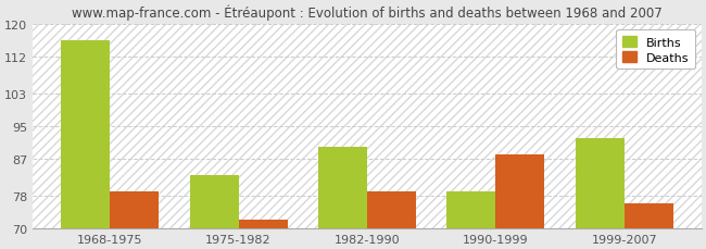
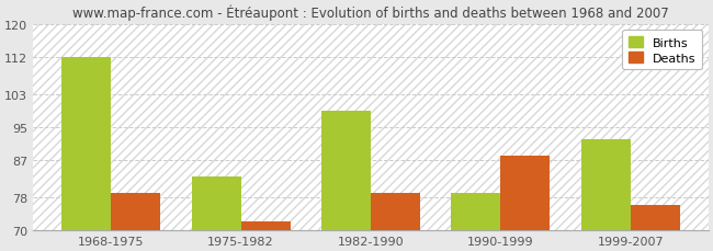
Births/1968-1975: 116 -> 112
Births/1982-1990: 90 -> 99
